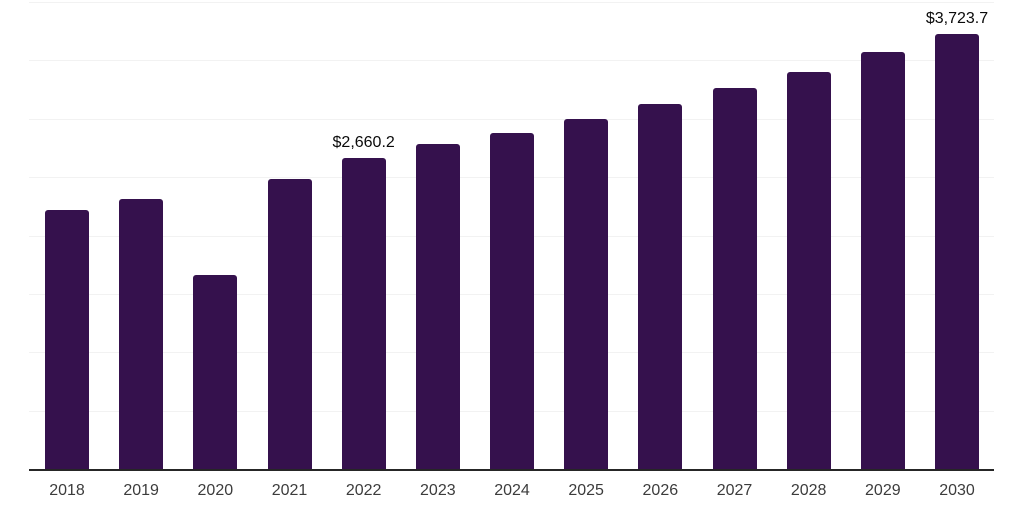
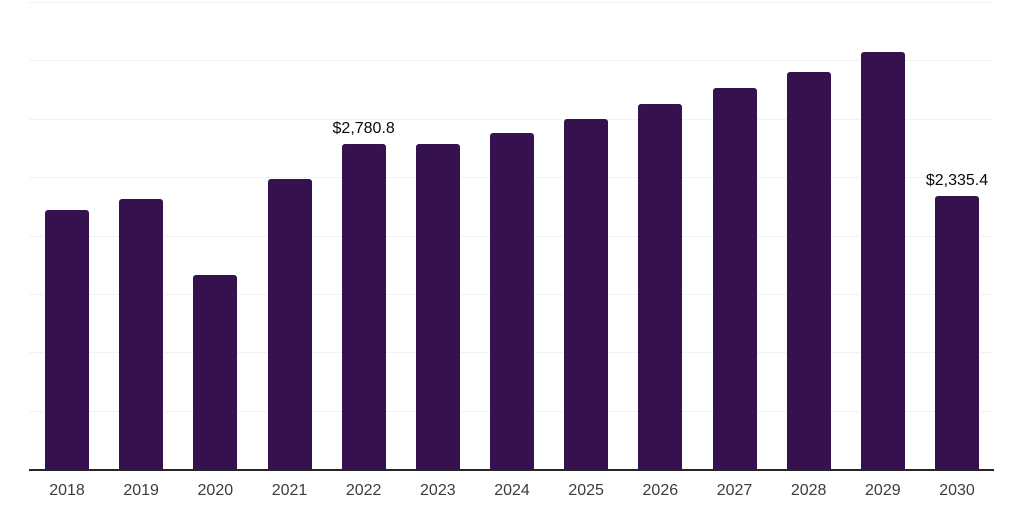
2022: $2,660.2 -> $2,780.8
2030: $3,723.7 -> $2,335.4
